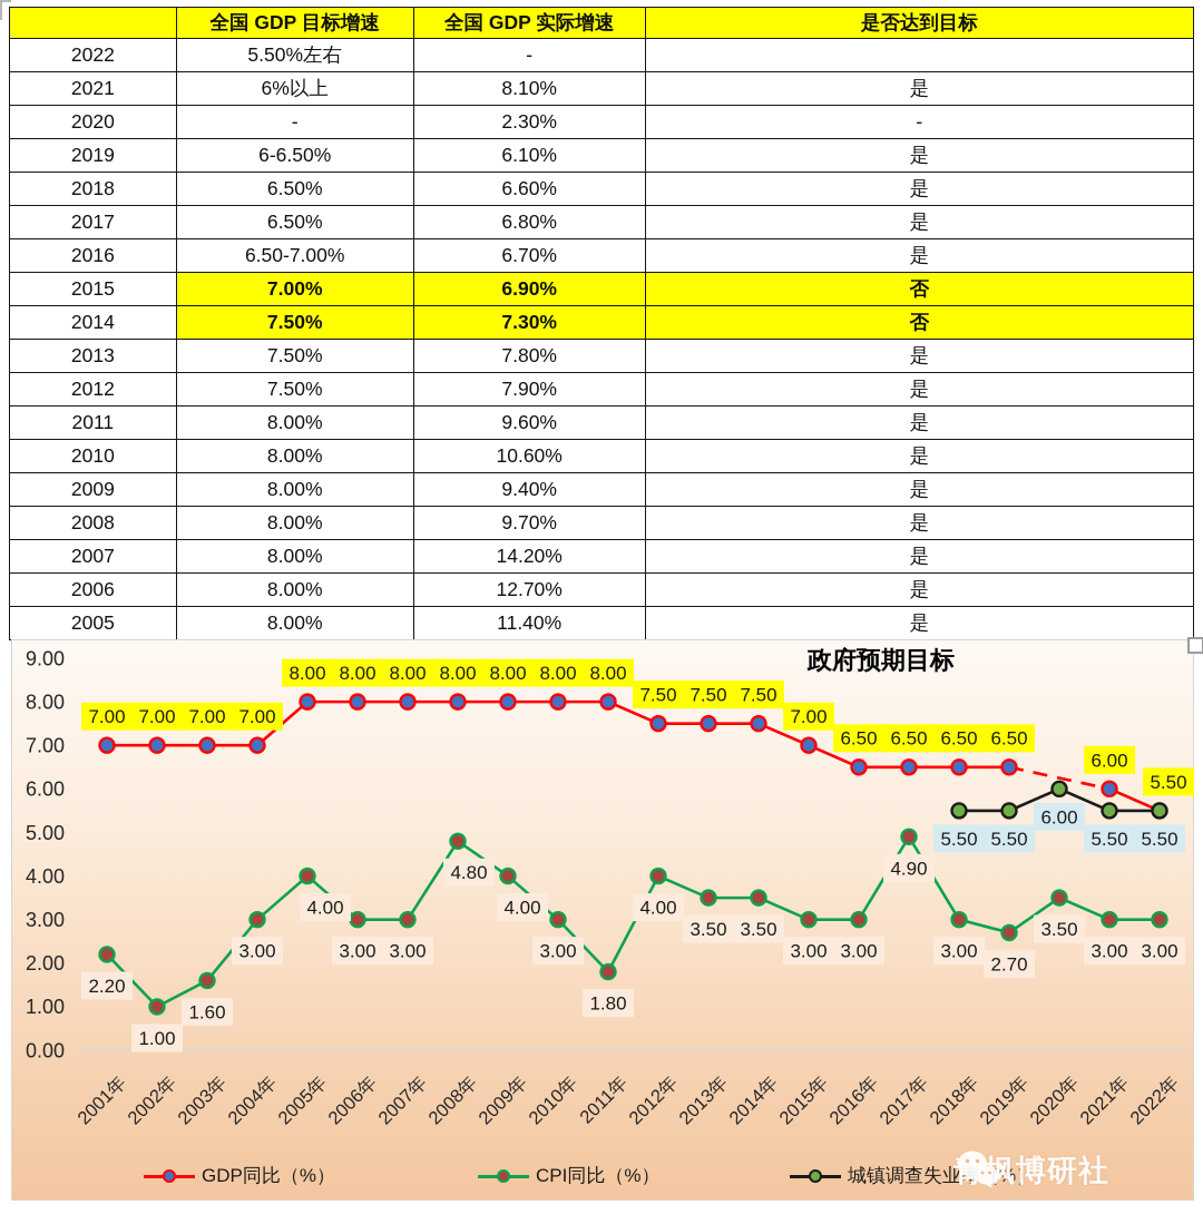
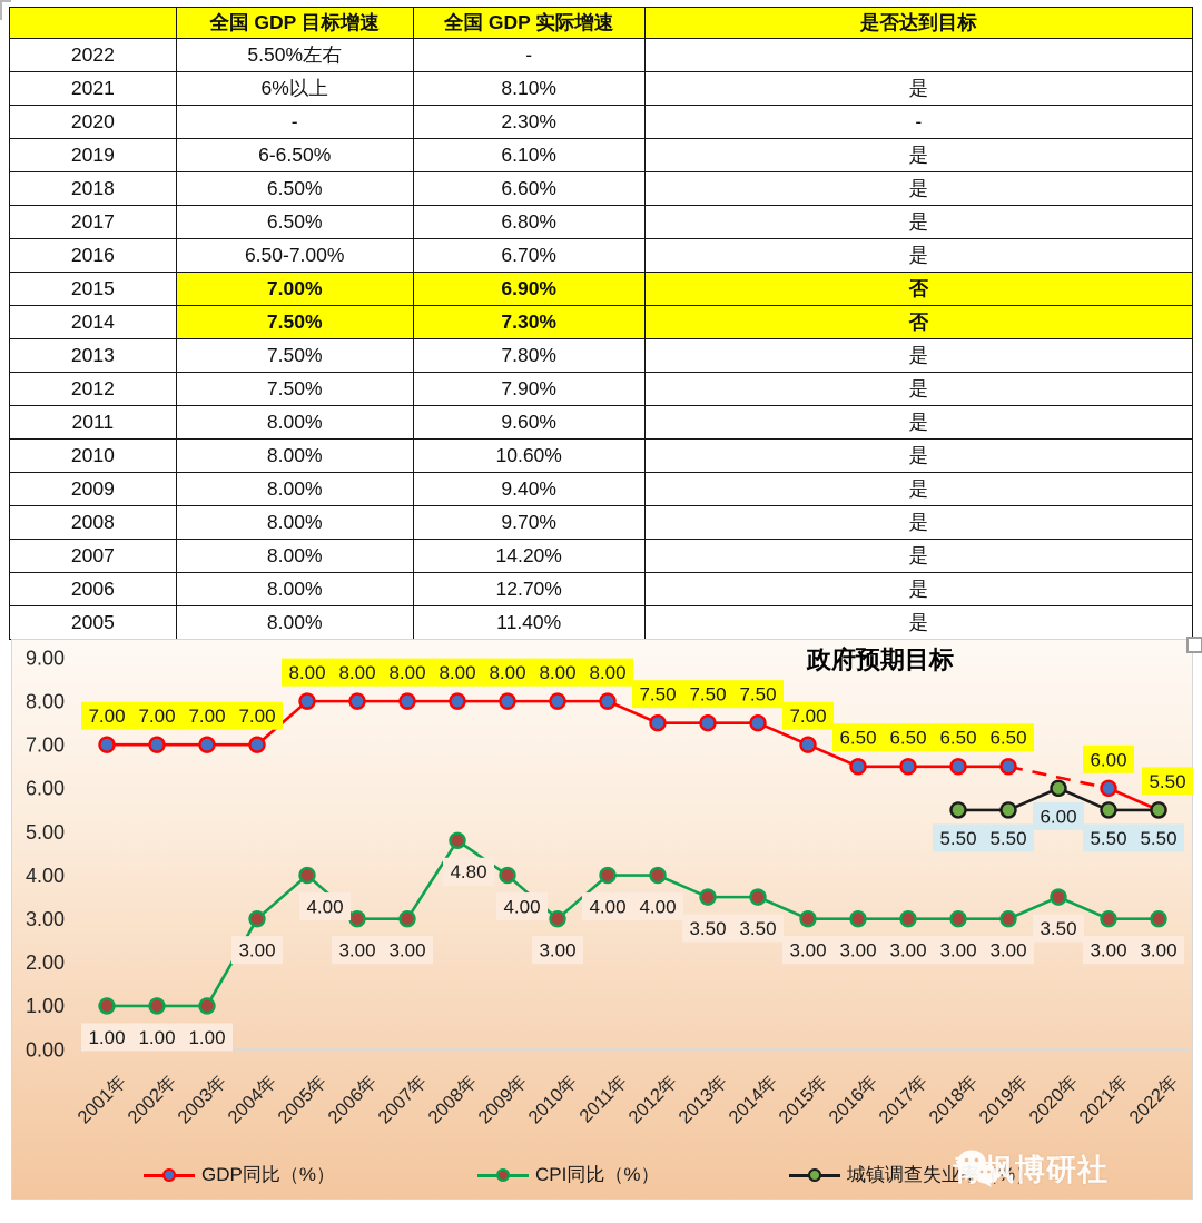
CPI同比（%）/2001年: 2.20 -> 1.00
CPI同比（%）/2003年: 1.60 -> 1.00
CPI同比（%）/2011年: 1.80 -> 4.00
CPI同比（%）/2017年: 4.90 -> 3.00
CPI同比（%）/2019年: 2.70 -> 3.00
